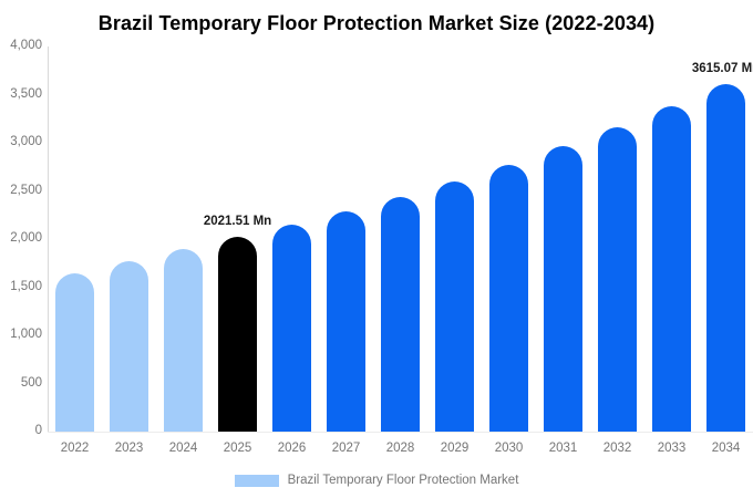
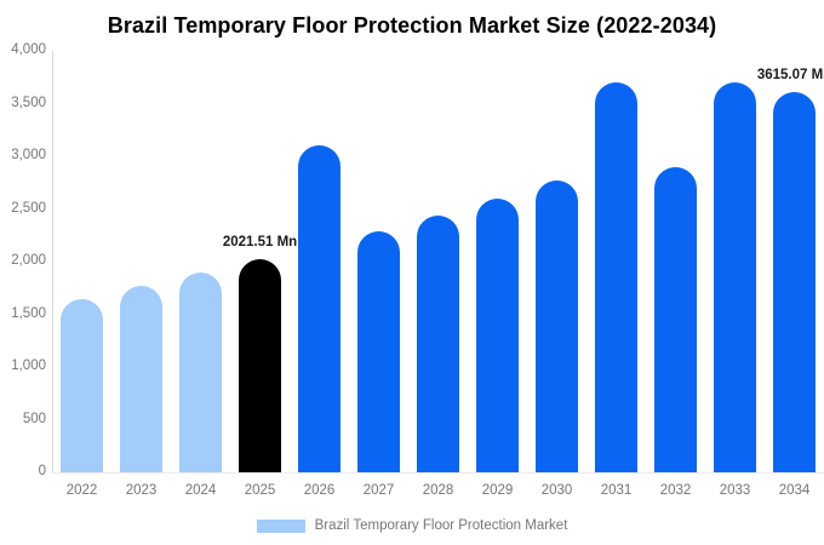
2026: 2200 -> 3100
2031: 3000 -> 3700
2032: 3200 -> 2900
2033: 3400 -> 3700
